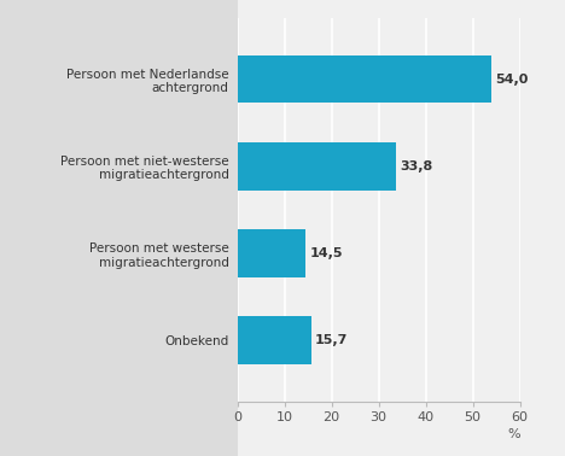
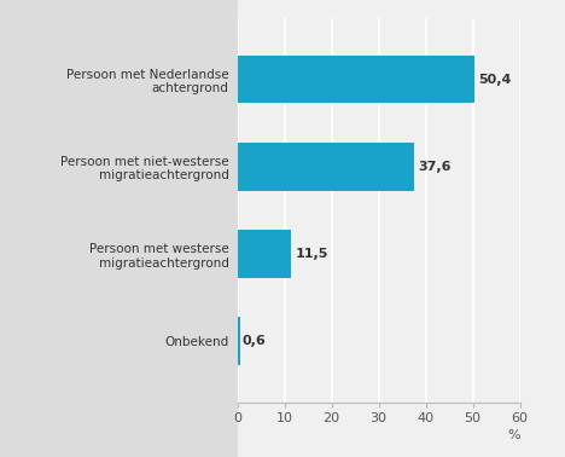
Persoon met Nederlandse achtergrond: 54,0 -> 50,4
Persoon met niet-westerse migratieachtergrond: 33,8 -> 37,6
Persoon met westerse migratieachtergrond: 14,5 -> 11,5
Onbekend: 15,7 -> 0,6
